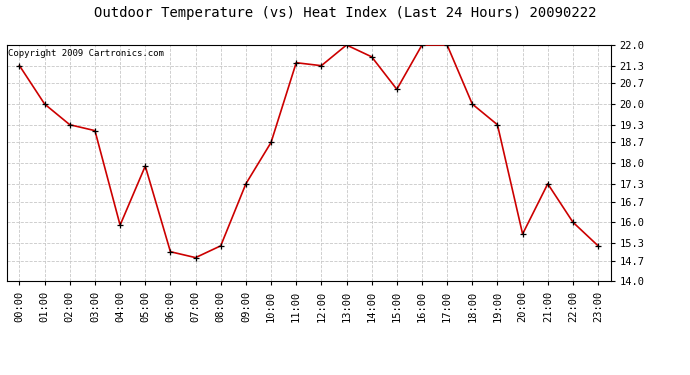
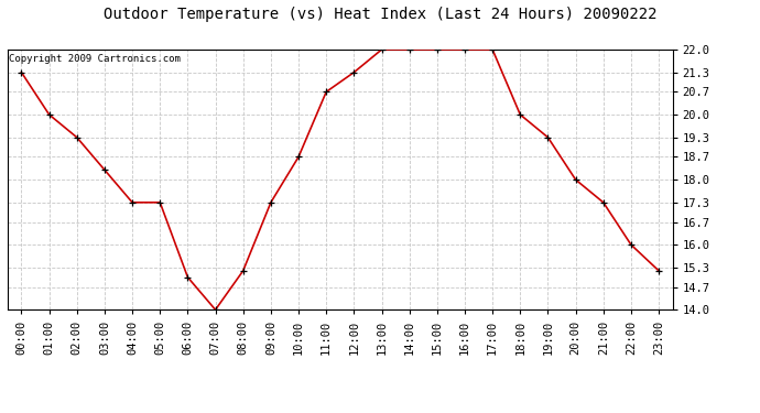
03:00: 19.1 -> 18.3
04:00: 15.9 -> 17.3
05:00: 17.9 -> 17.3
07:00: 14.8 -> 14.0
11:00: 21.4 -> 20.7
14:00: 21.6 -> 22.0
15:00: 20.5 -> 22.0
20:00: 15.6 -> 18.0
